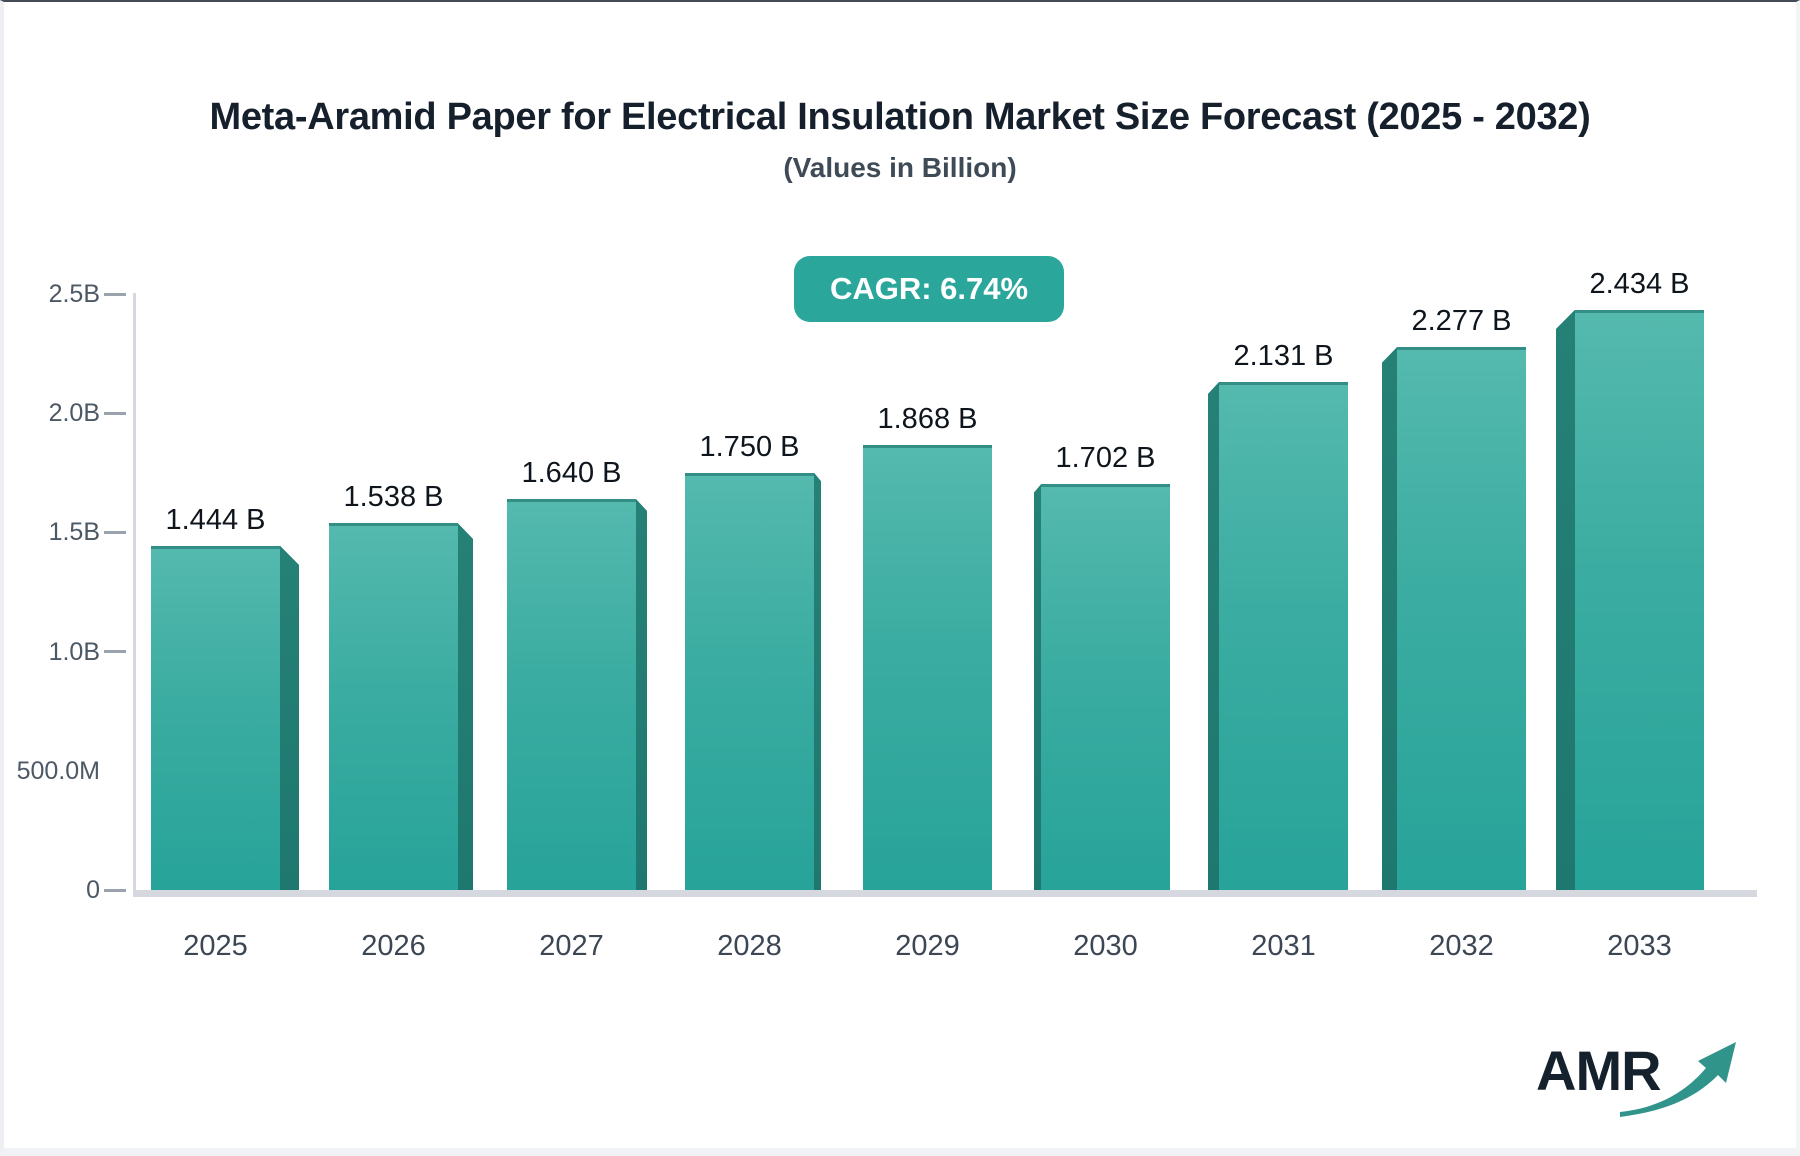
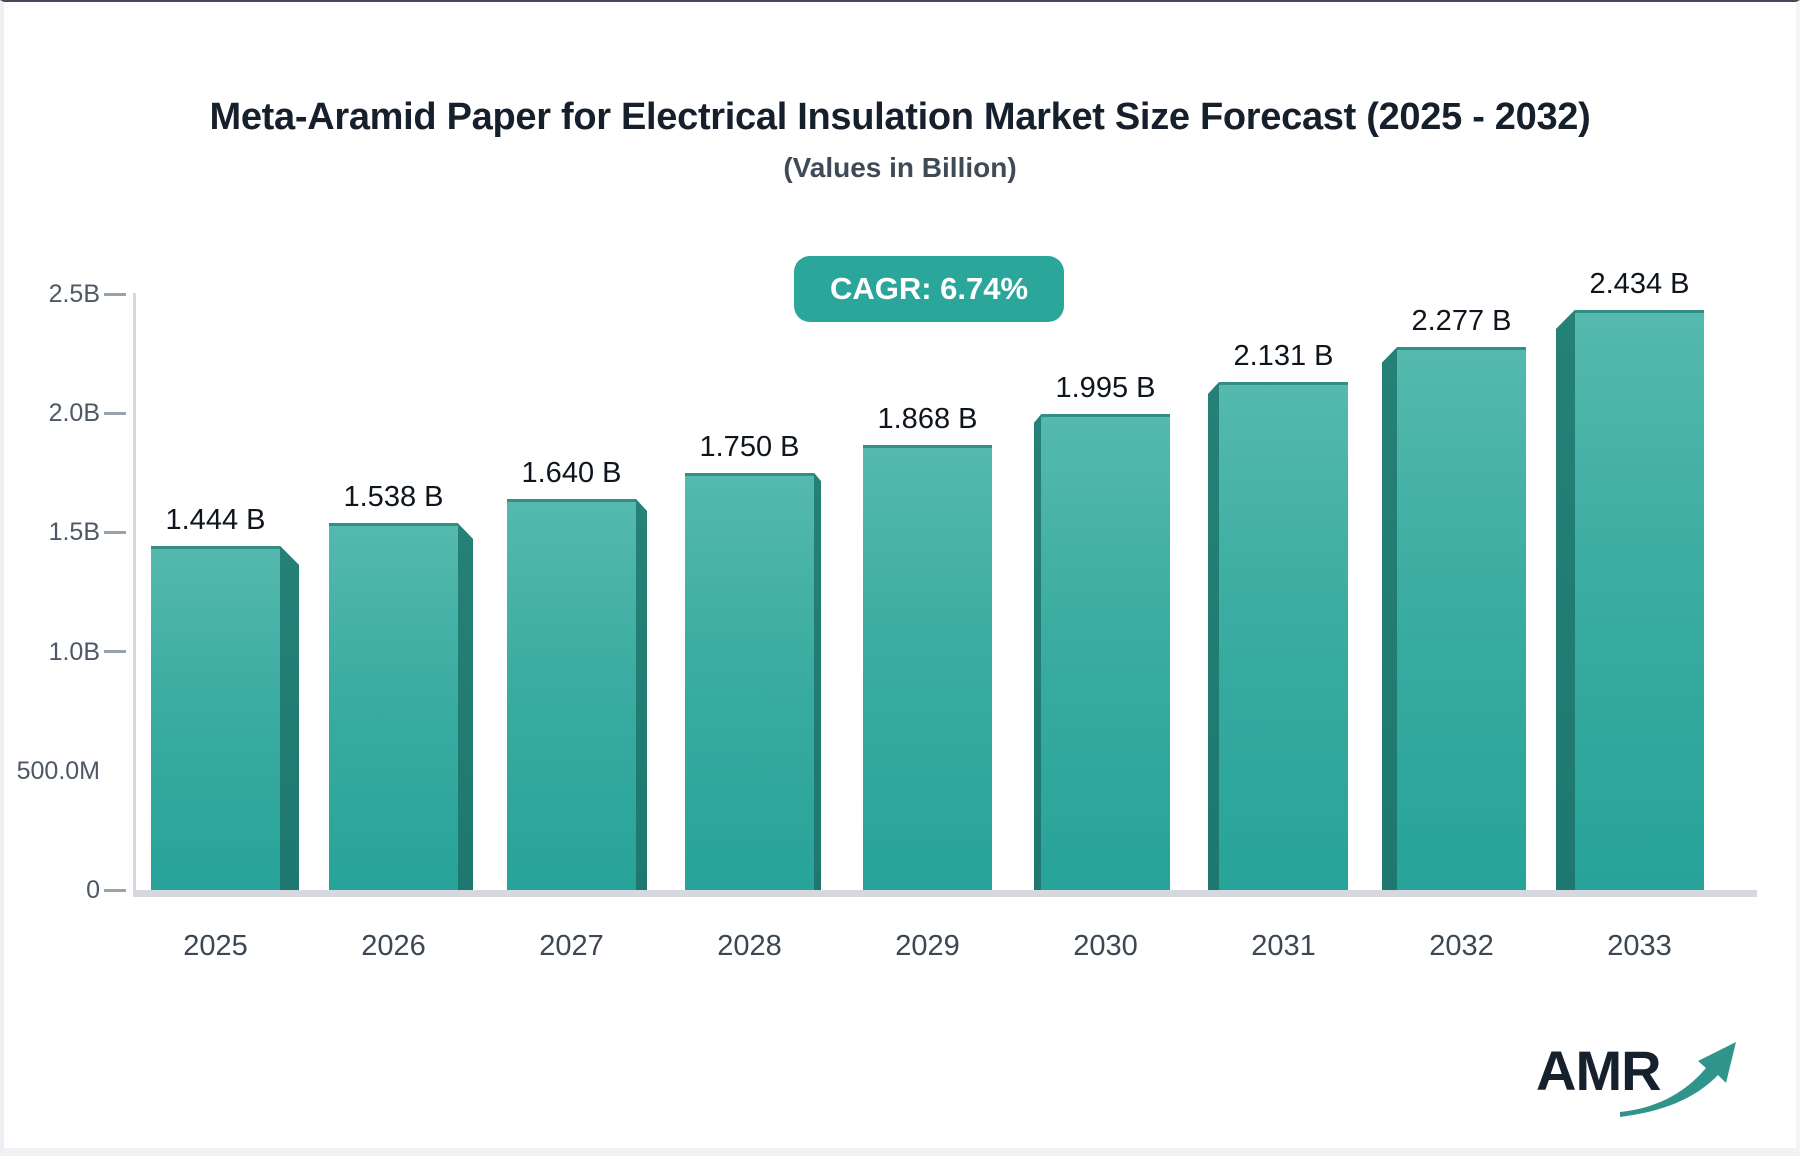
2030: 1.702 -> 1.995
